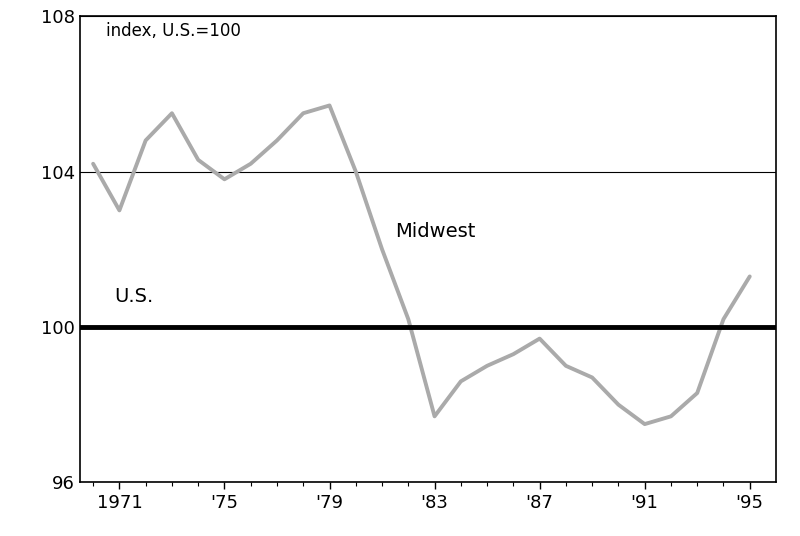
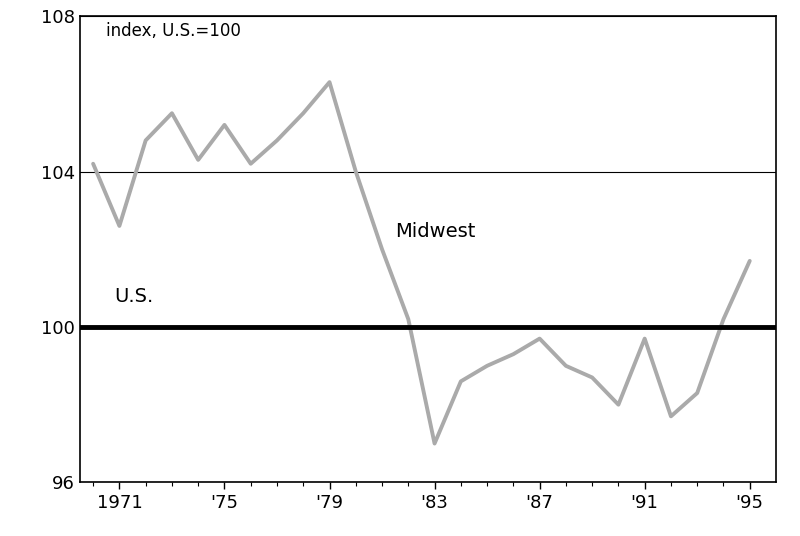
1971: 103.0 -> 102.6
'75: 103.8 -> 105.2
'79: 105.7 -> 106.3
'83: 97.7 -> 97.0
'91: 97.5 -> 99.7
'95: 101.3 -> 101.7
